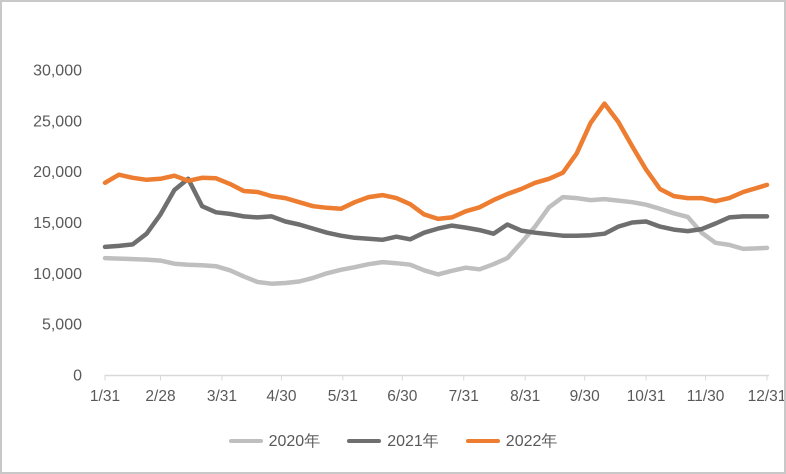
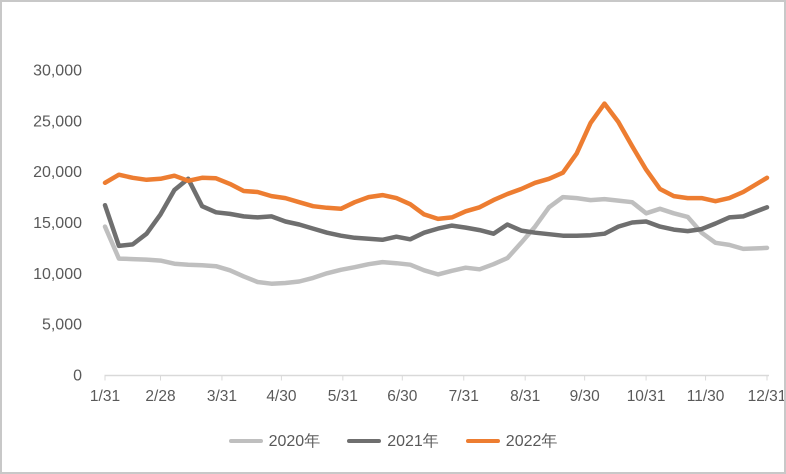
2020年/1/31: 11500 -> 14600
2021年/1/31: 12600 -> 16700
2020年/10/31: 16800 -> 15900
2021年/12/31: 15600 -> 16500
2022年/12/31: 18700 -> 19400
